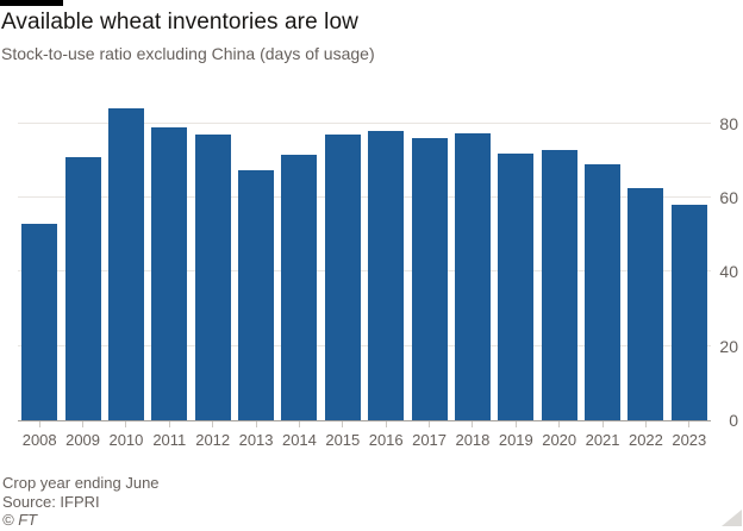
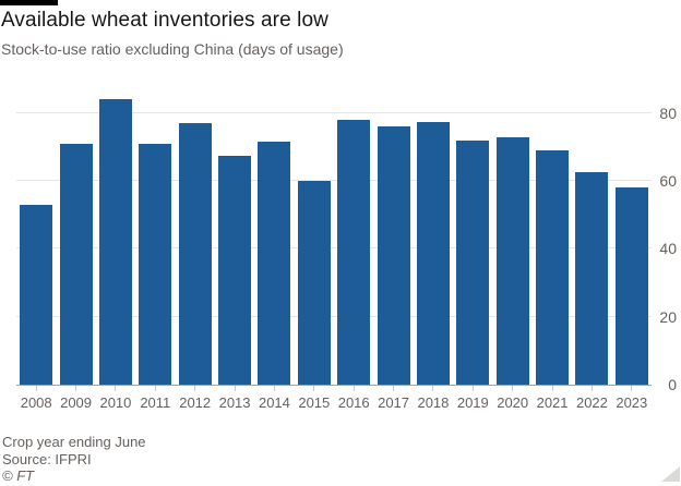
2011: 79 -> 71
2015: 77 -> 60
